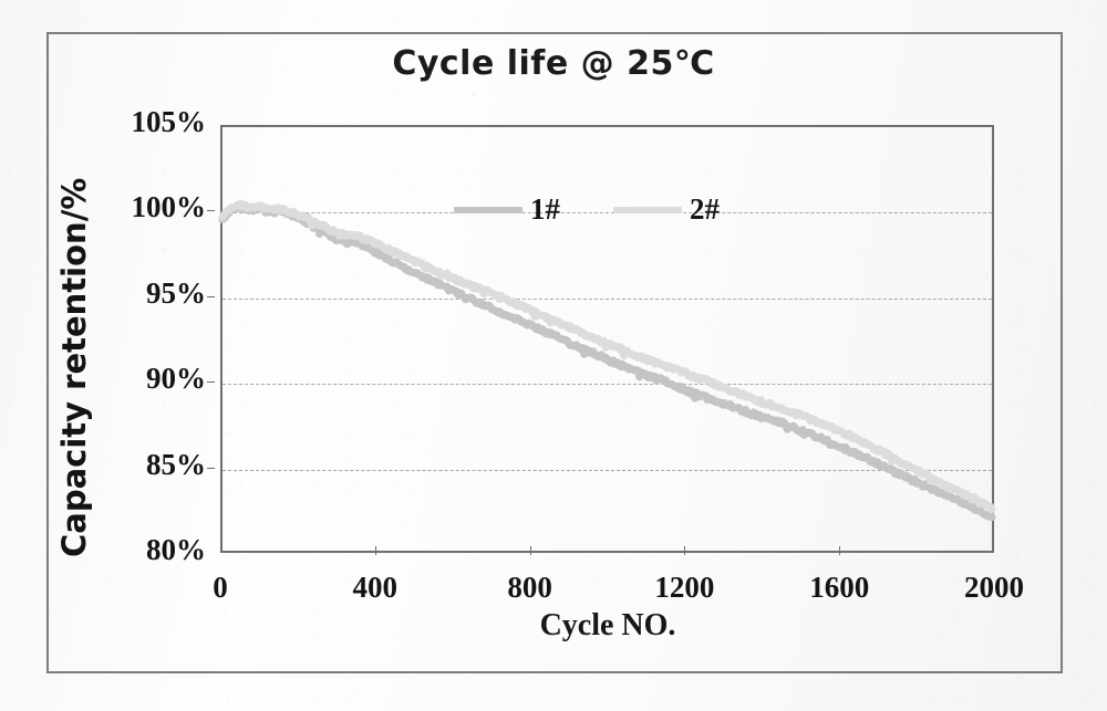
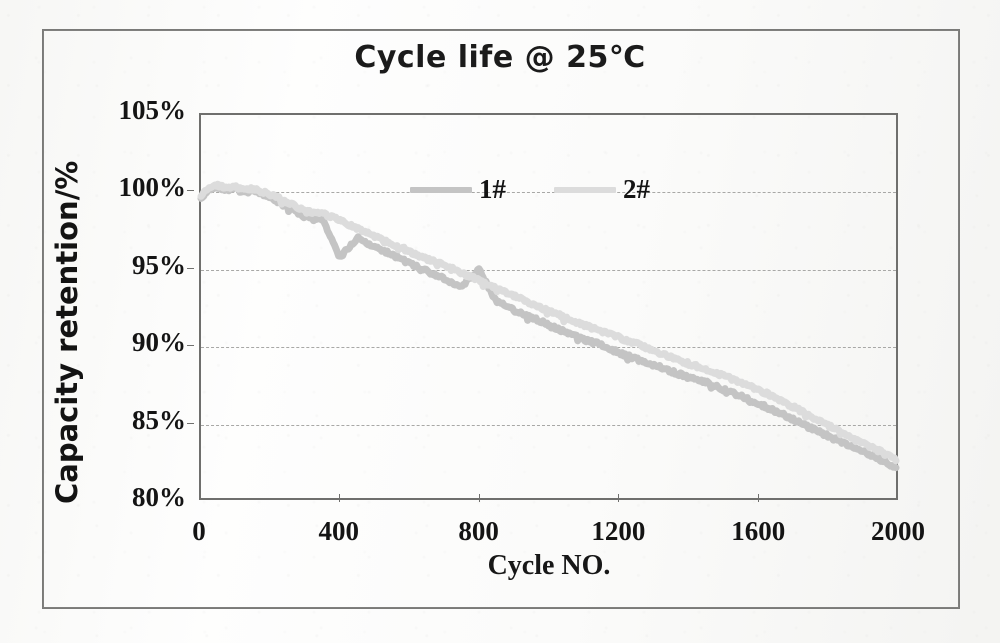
1#/400: 97.6% -> 95.7%
1#/800: 93.3% -> 94.9%
